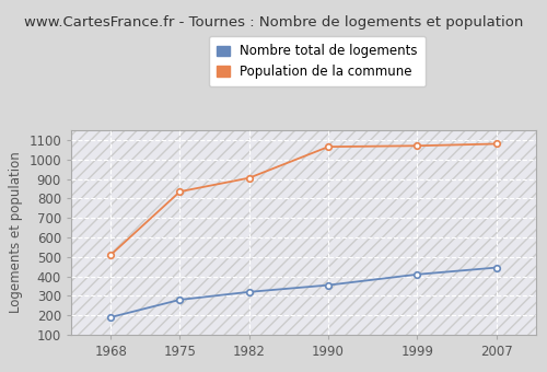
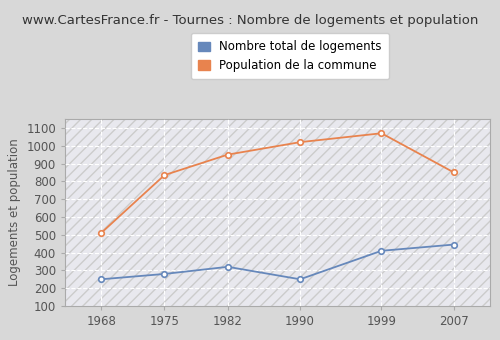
Nombre total de logements/1968: 190 -> 250
Population de la commune/1982: 900 -> 950
Nombre total de logements/1990: 360 -> 250
Population de la commune/1990: 1060 -> 1020
Population de la commune/2007: 1080 -> 850
